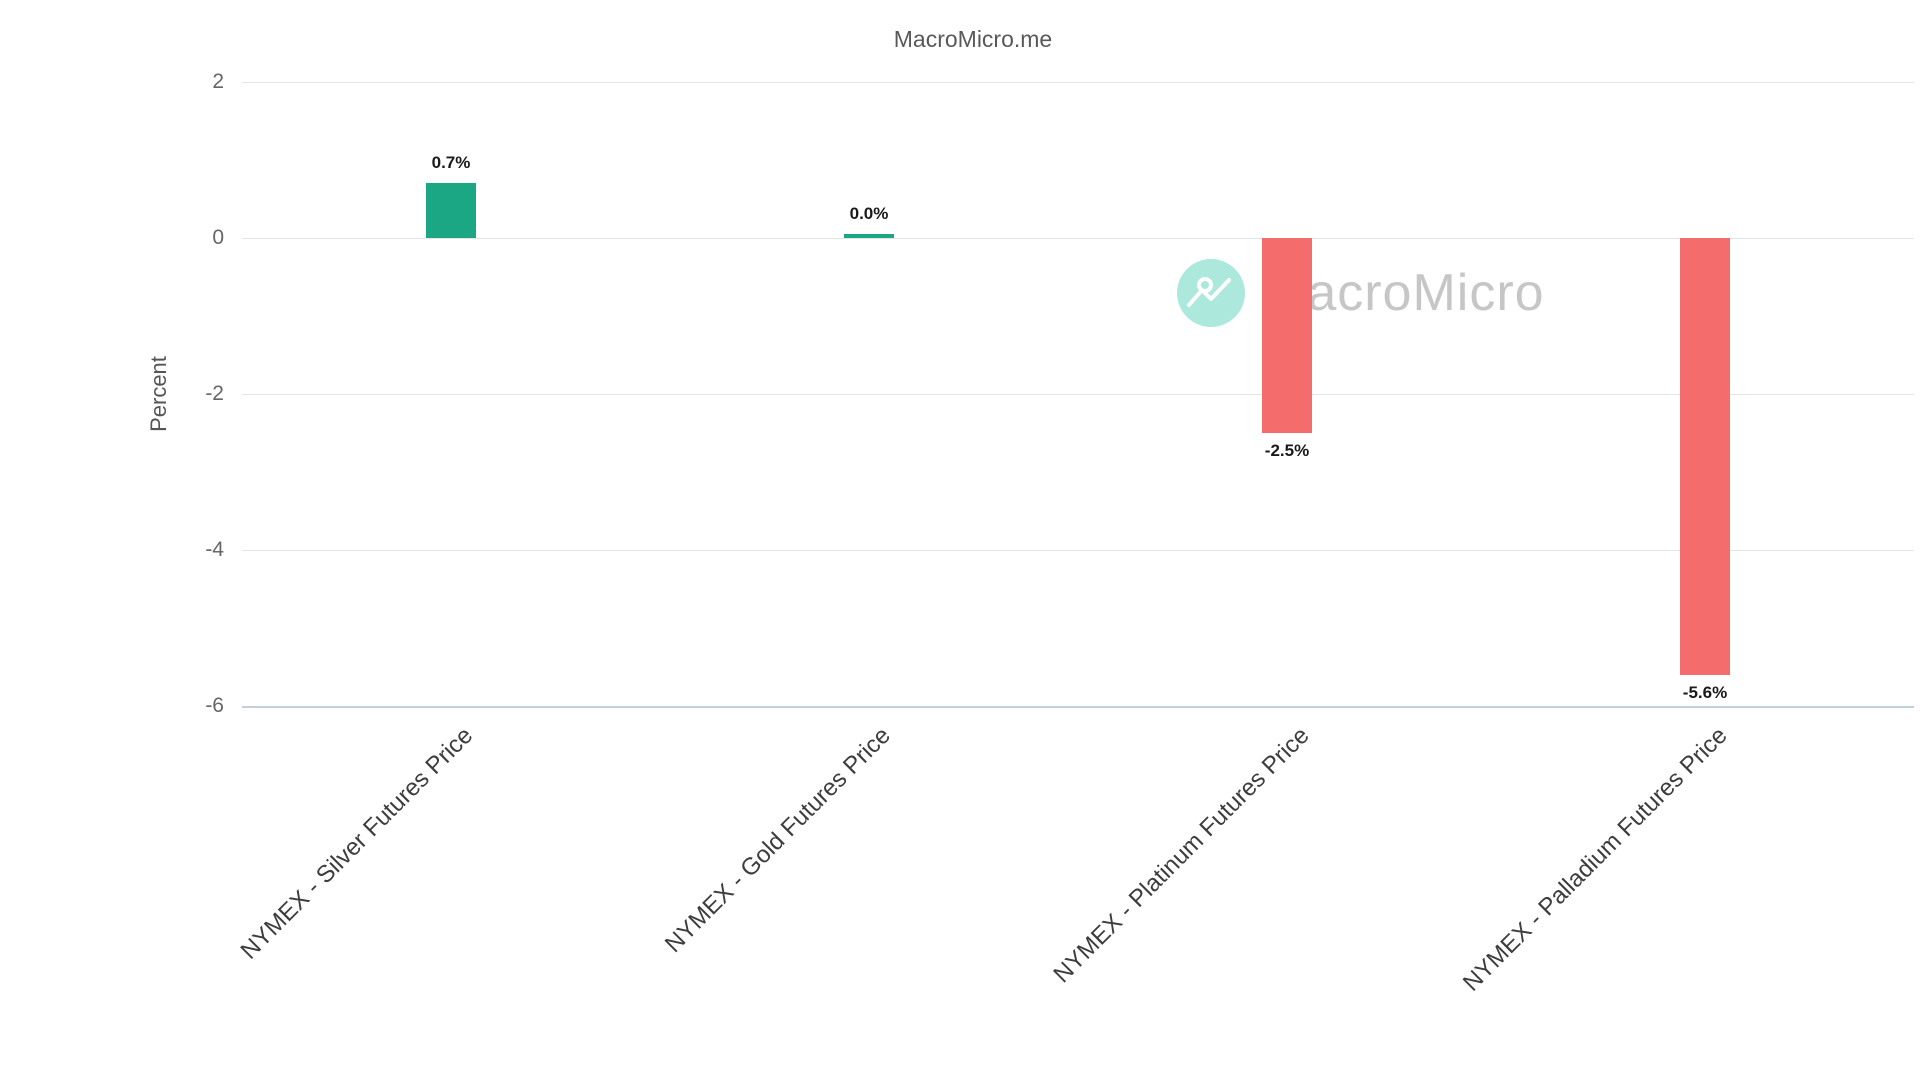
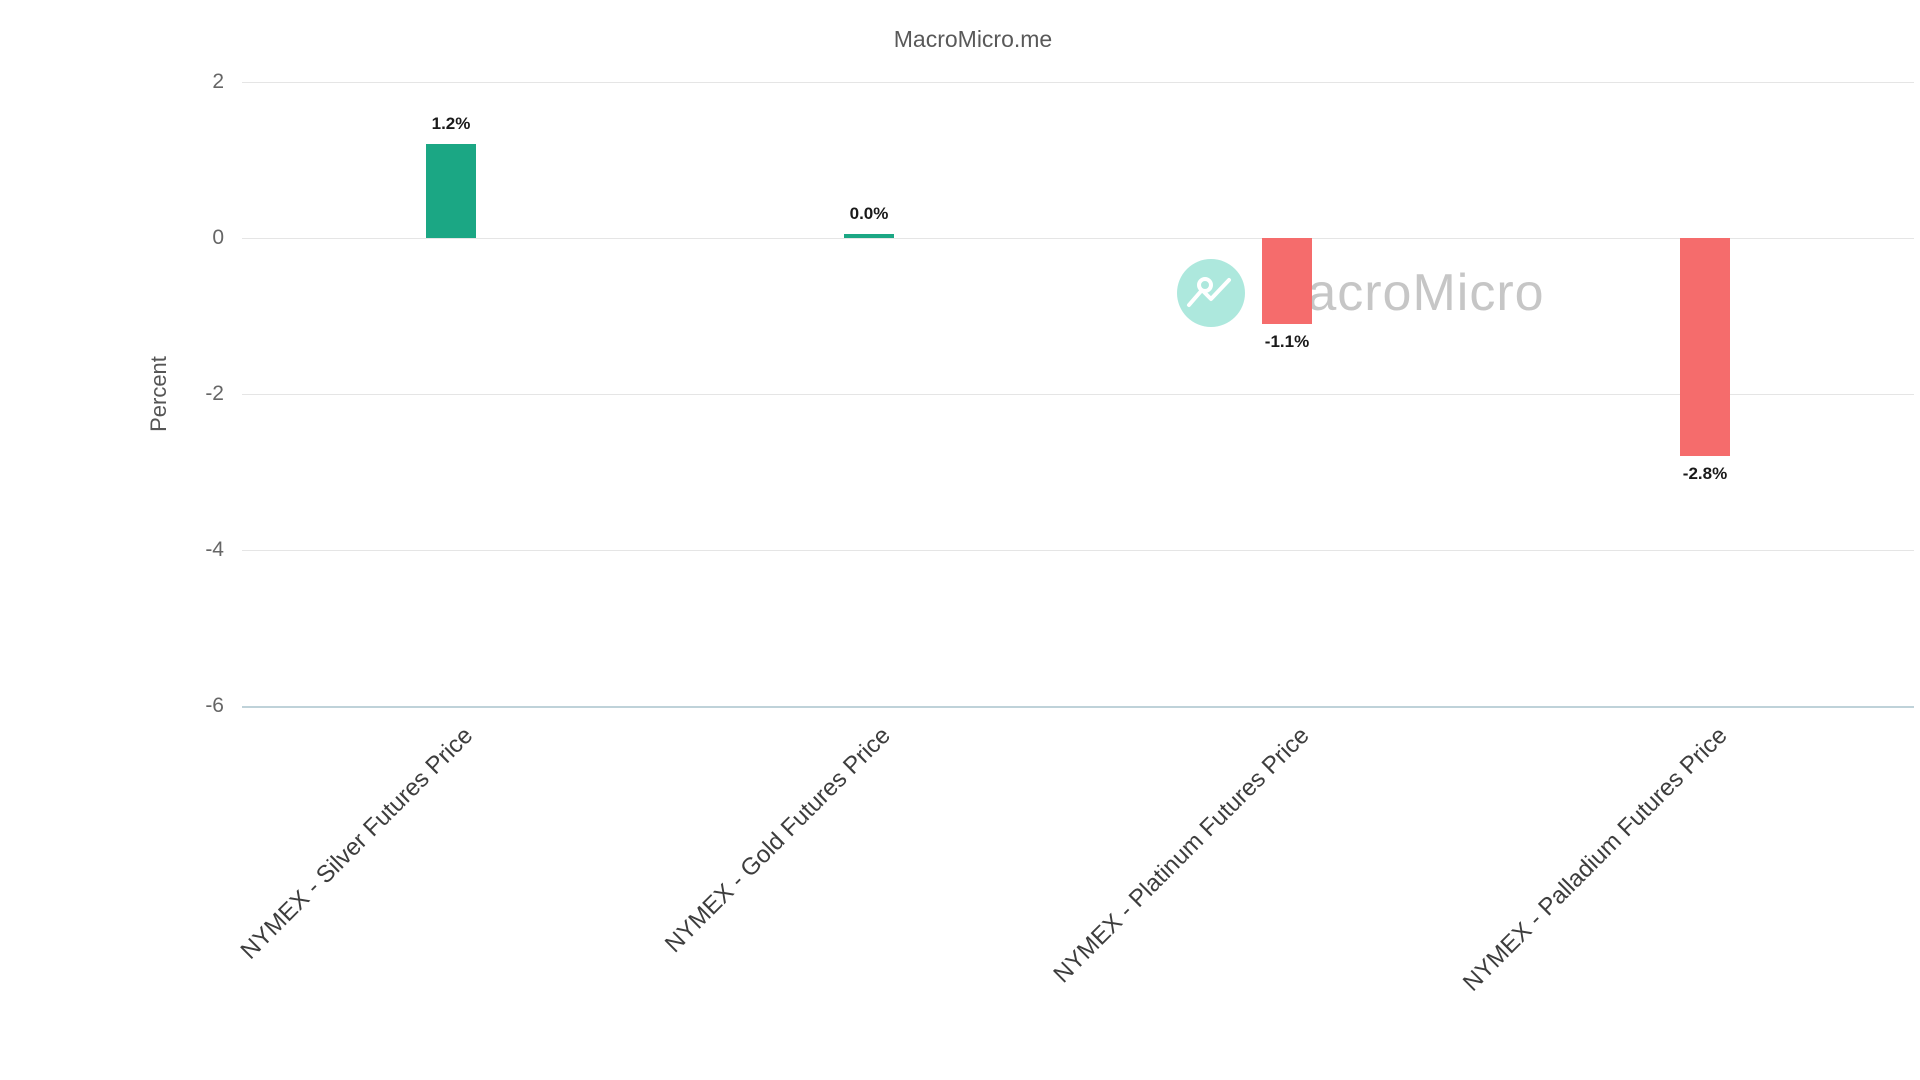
NYMEX - Silver Futures Price: 0.7% -> 1.2%
NYMEX - Platinum Futures Price: -2.5% -> -1.1%
NYMEX - Palladium Futures Price: -5.6% -> -2.8%
